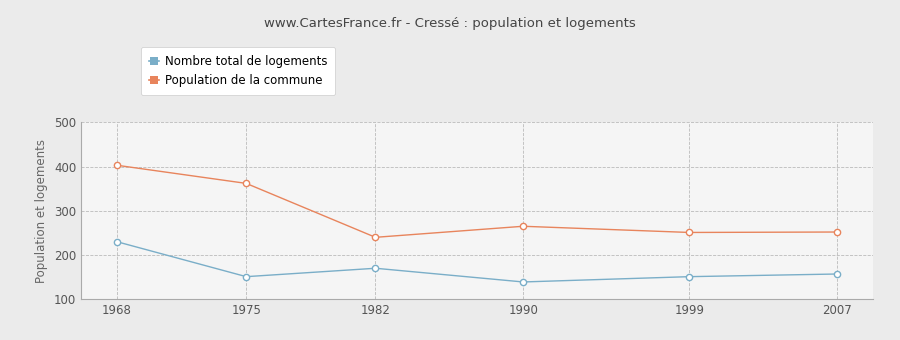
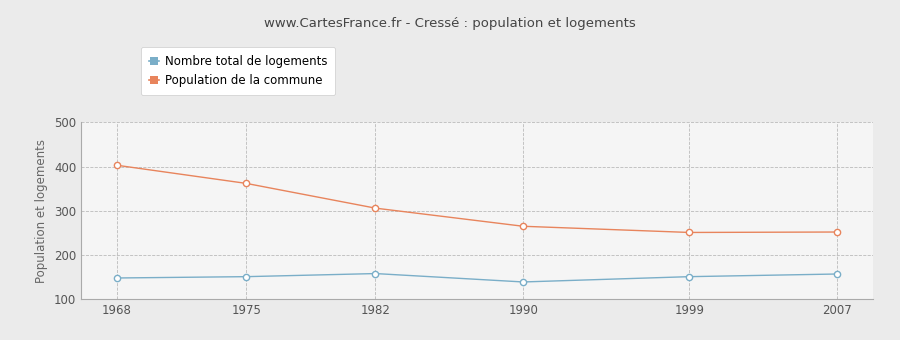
Nombre total de logements/1968: 230 -> 148
Population de la commune/1982: 240 -> 306
Nombre total de logements/1982: 170 -> 158
